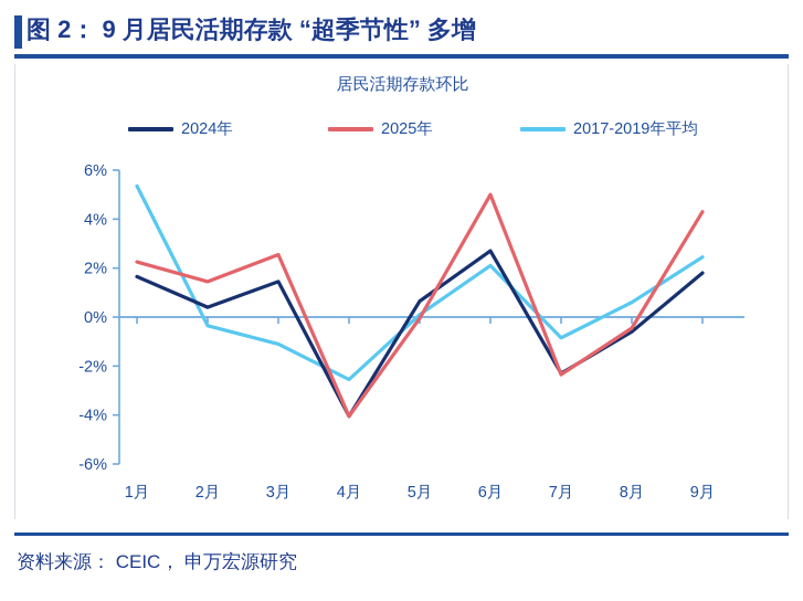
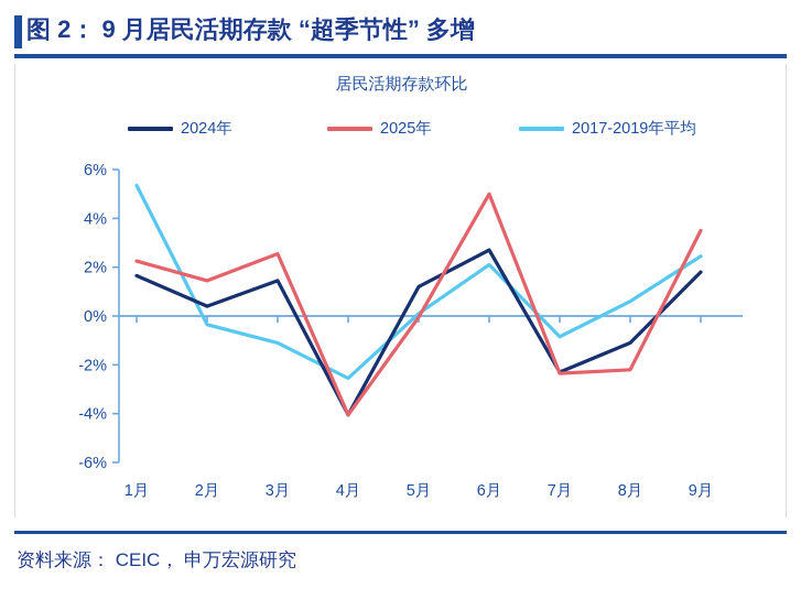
2024年/5月: 0.7% -> 1.2%
2024年/8月: -0.6% -> -1.1%
2025年/8月: -0.5% -> -2.2%
2025年/9月: 4.3% -> 3.5%
